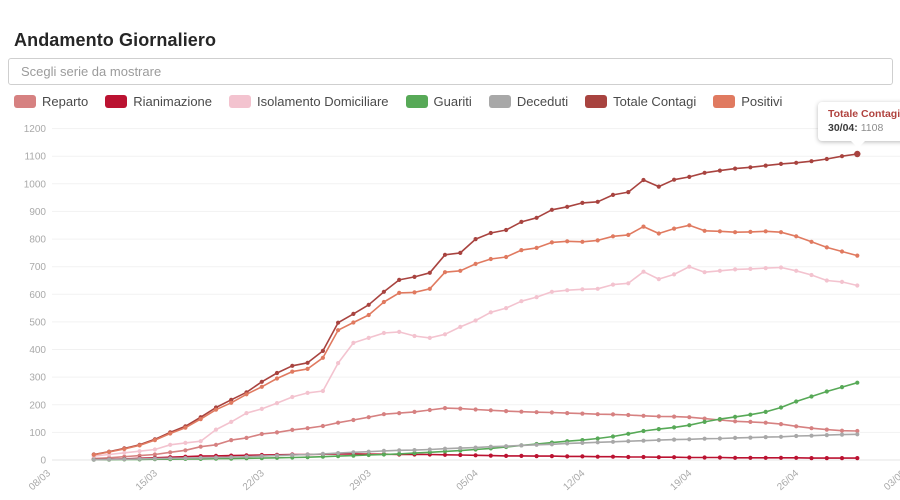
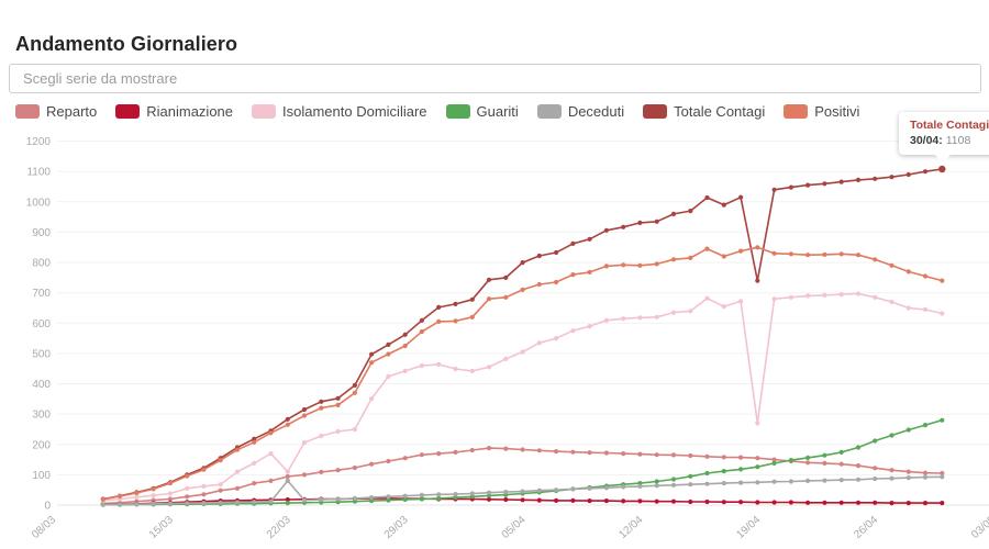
Isolamento Domiciliare/22/03: 180 -> 110
Deceduti/22/03: 10 -> 80
Isolamento Domiciliare/19/04: 700 -> 270
Totale Contagi/19/04: 1020 -> 740
